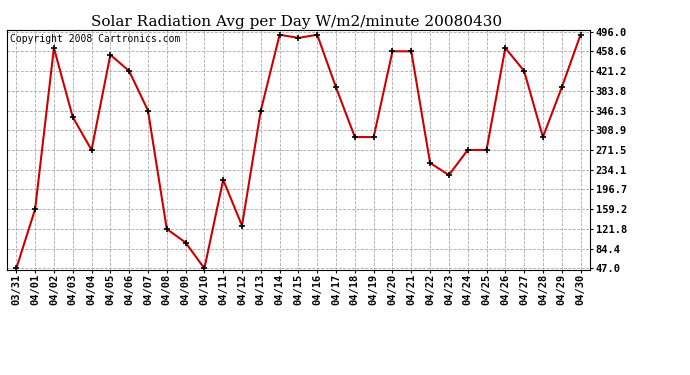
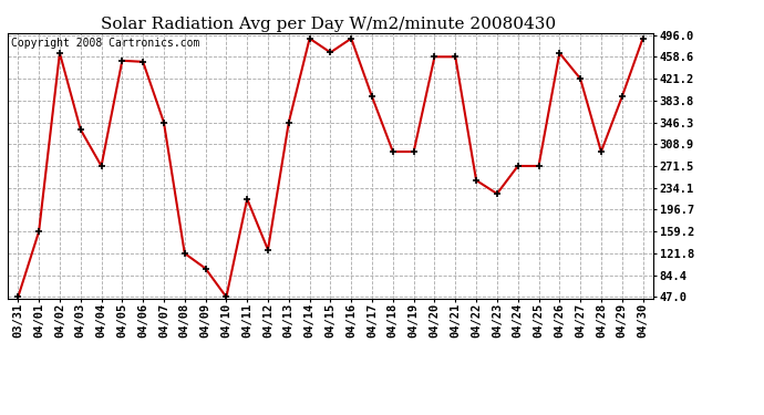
04/06: 421 -> 450
04/15: 484 -> 466
